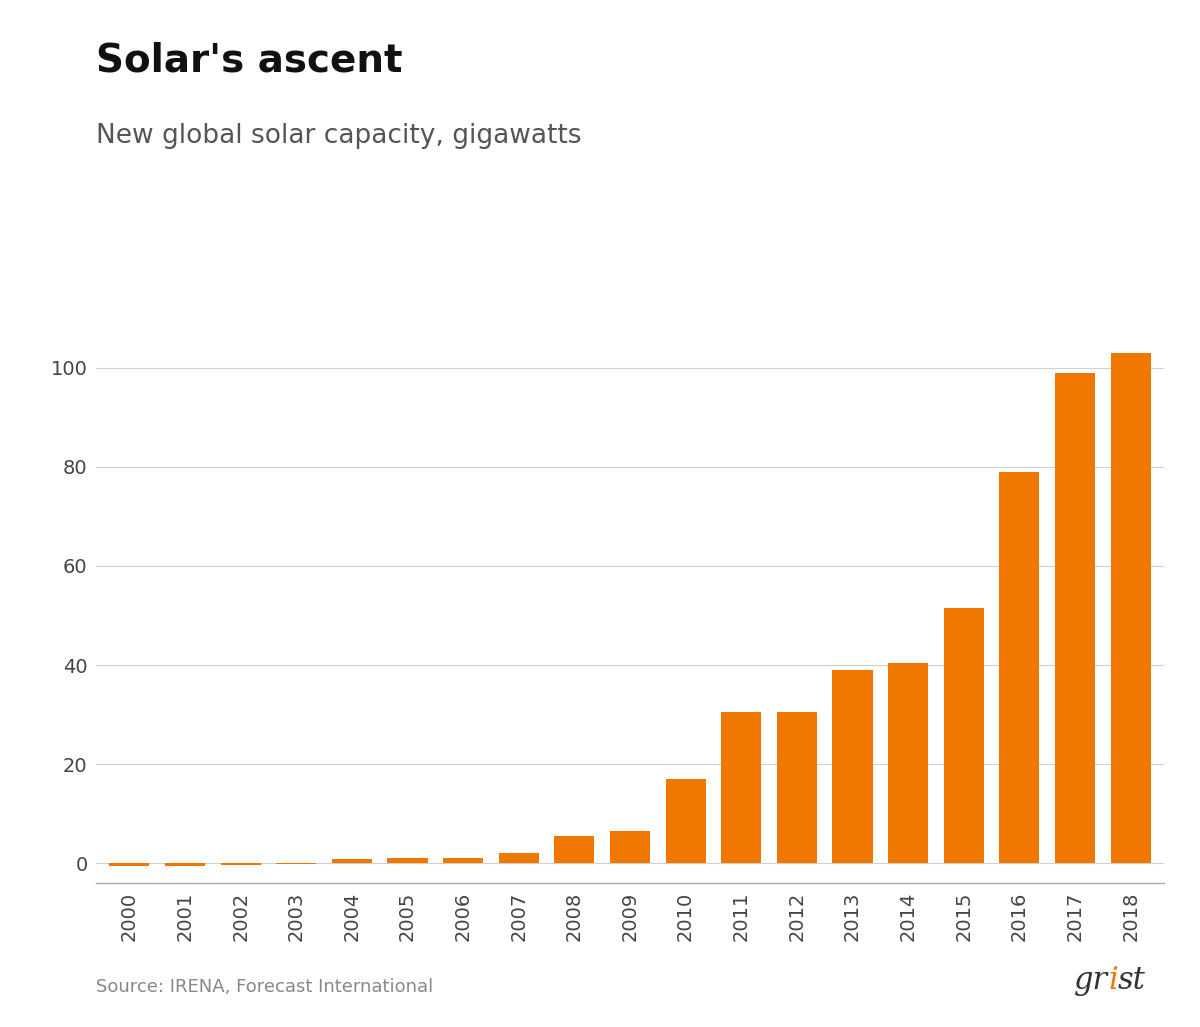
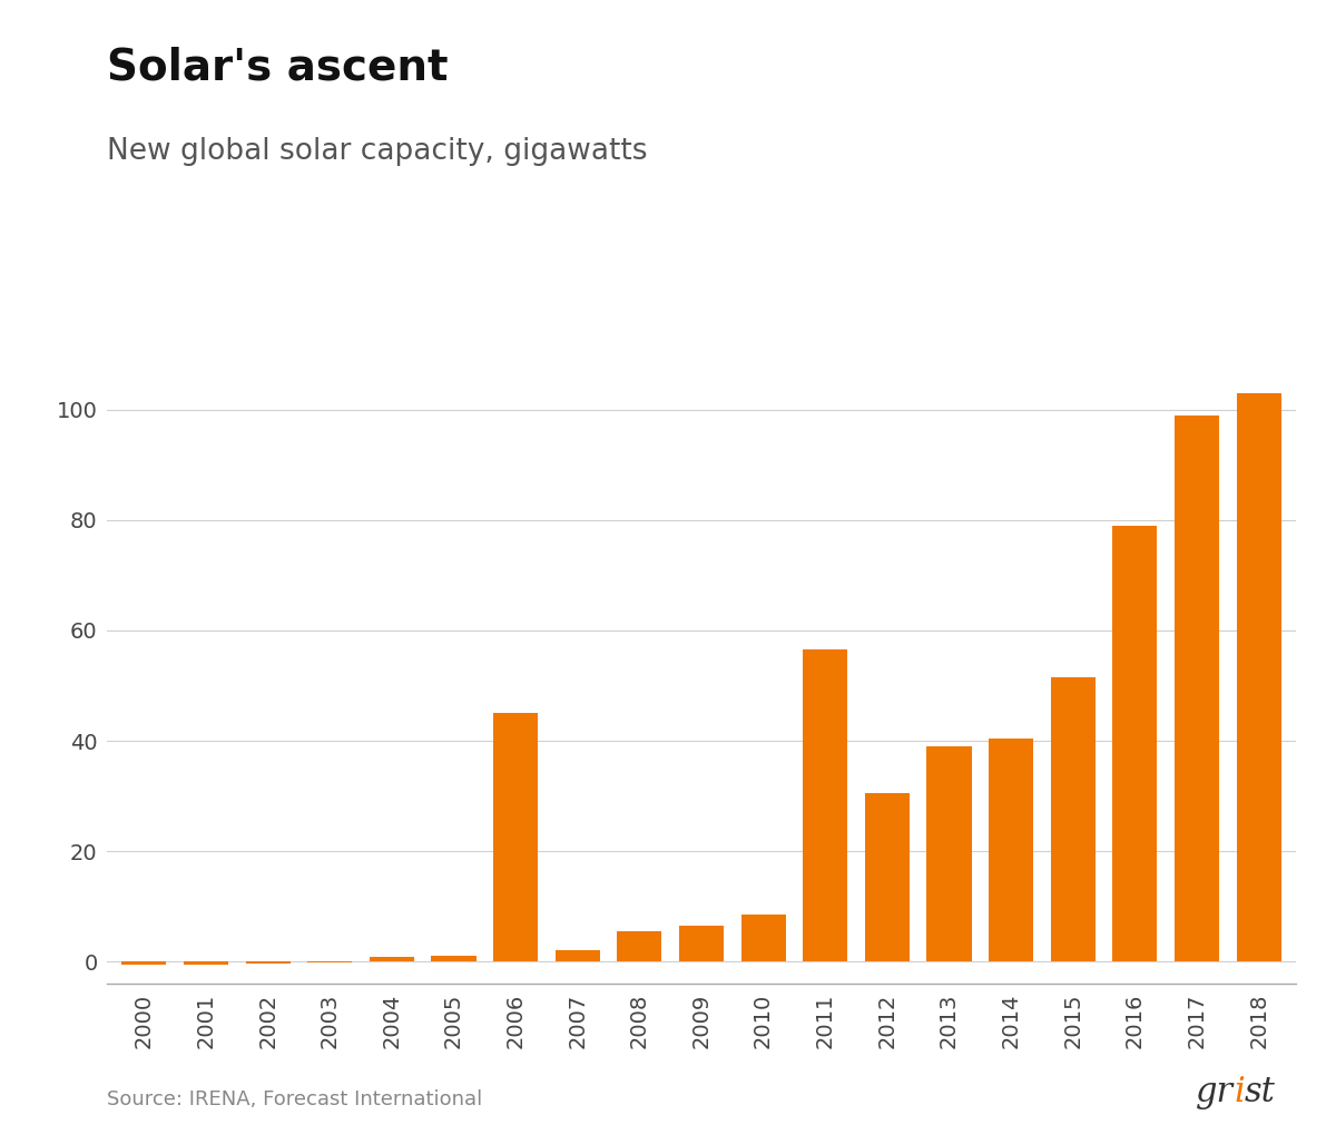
2006: 1.1 -> 45.0
2010: 17.0 -> 8.5
2011: 30.5 -> 56.5
